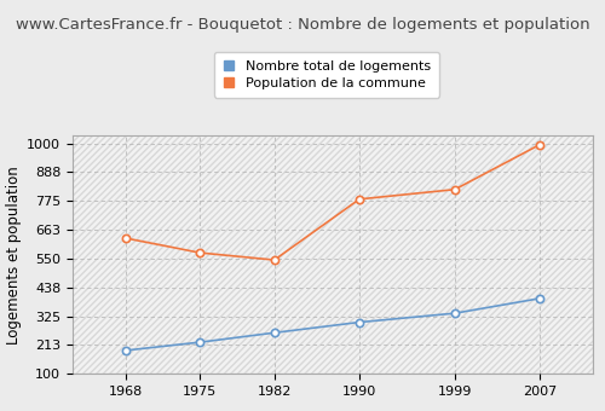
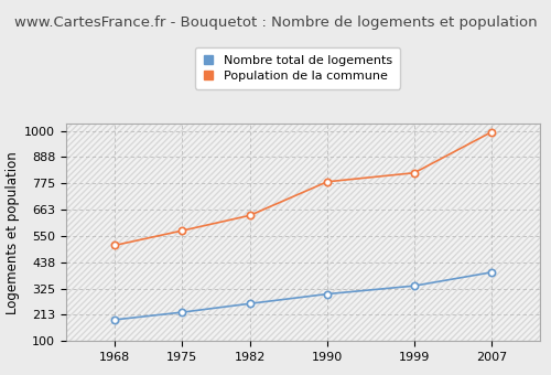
Population de la commune/1968: 630 -> 510
Population de la commune/1982: 545 -> 638
